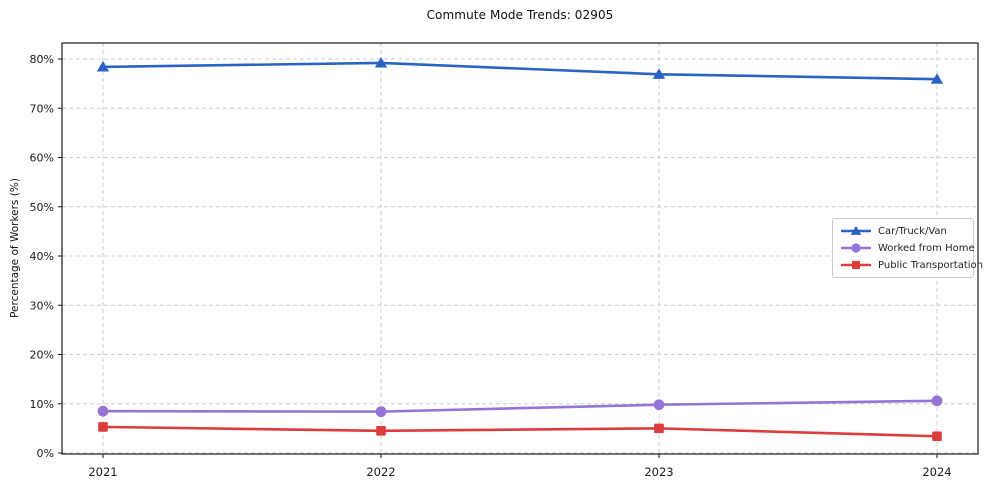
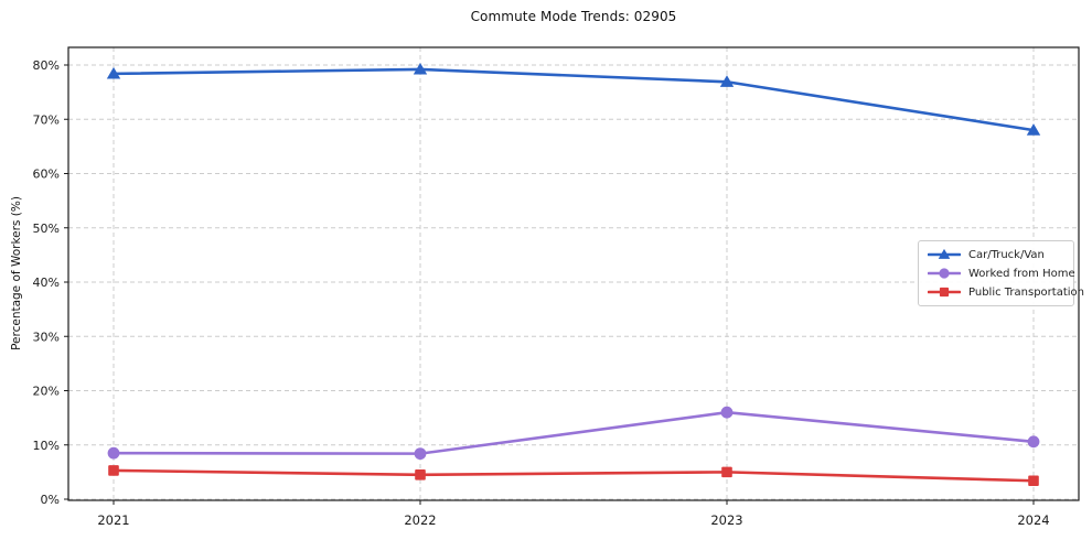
Worked from Home/2023: 10% -> 16%
Car/Truck/Van/2024: 76% -> 68%
